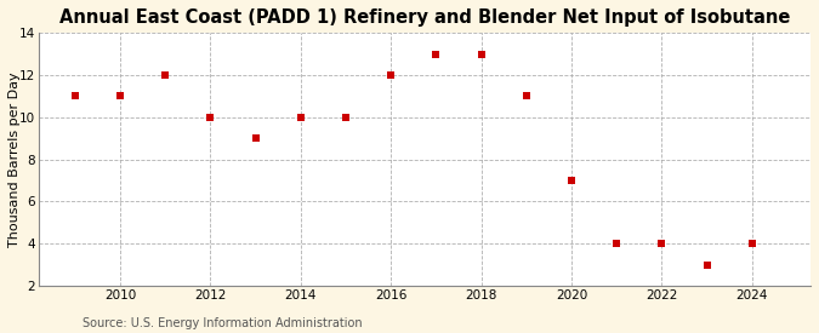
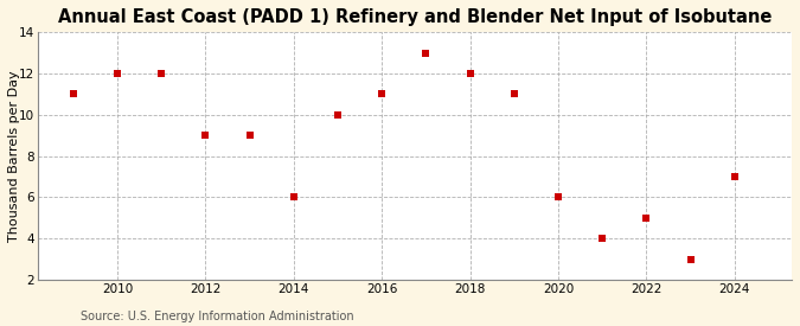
2010: 11 -> 12
2012: 10 -> 9
2014: 10 -> 6
2016: 12 -> 11
2018: 13 -> 12
2020: 7 -> 6
2022: 4 -> 5
2024: 4 -> 7
